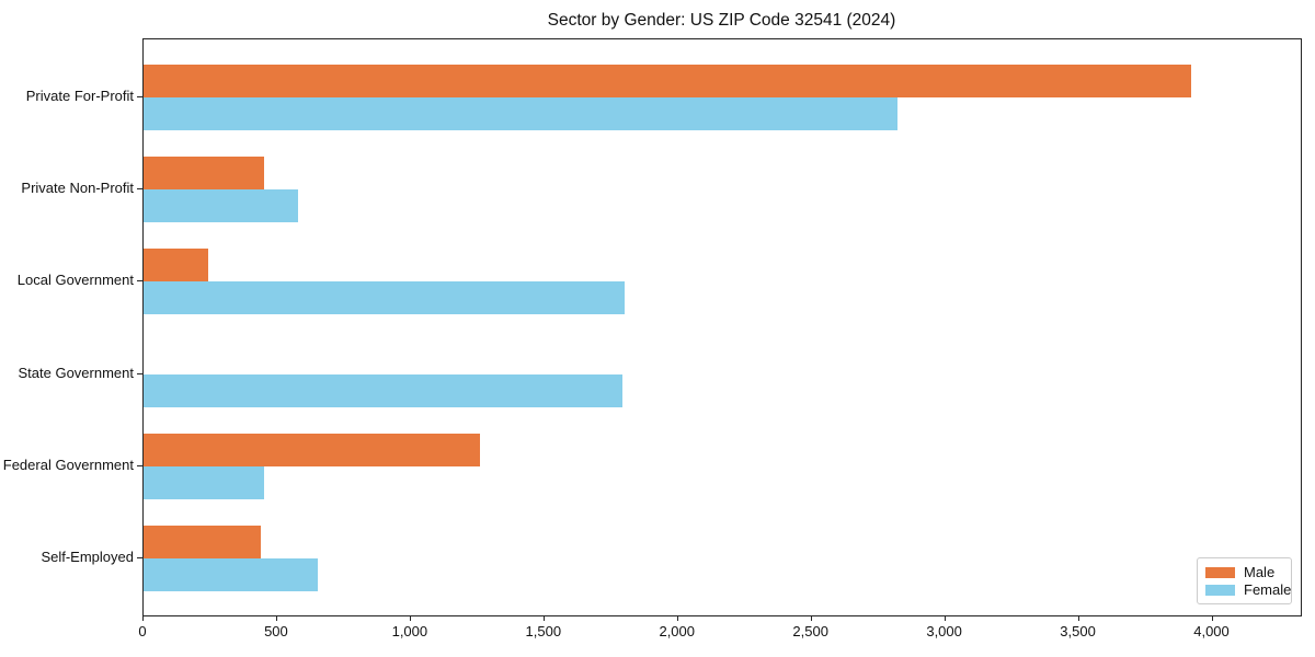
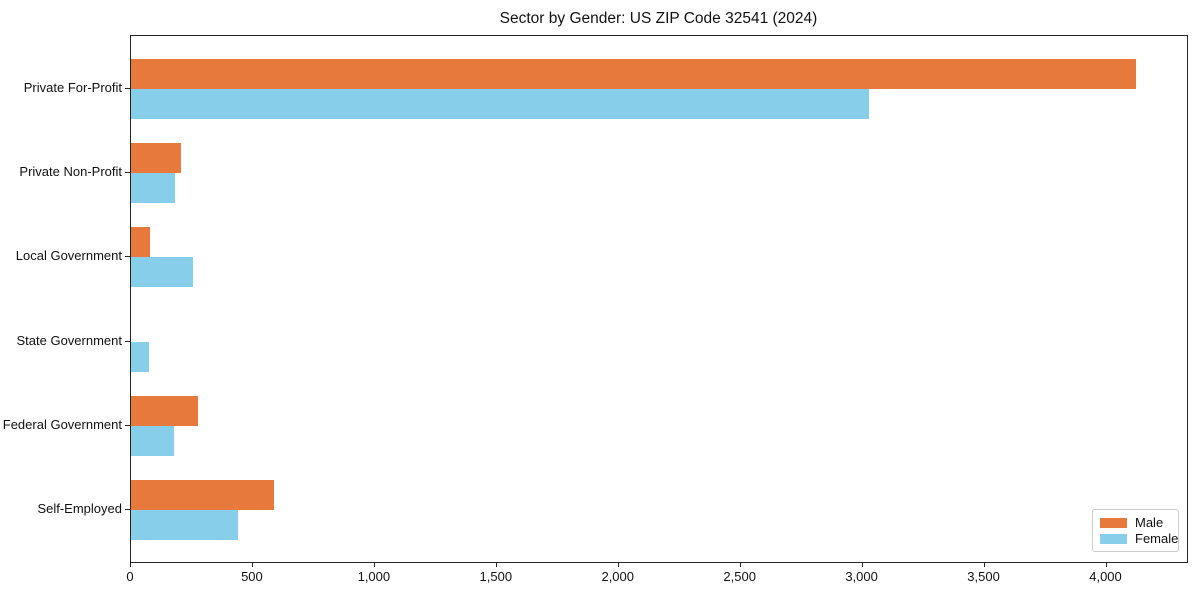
Male/Private For-Profit: 3920 -> 4120
Female/Private For-Profit: 2820 -> 3020
Male/Private Non-Profit: 450 -> 200
Female/Private Non-Profit: 580 -> 180
Male/Local Government: 240 -> 80
Female/Local Government: 1800 -> 260
Female/State Government: 1790 -> 70
Male/Federal Government: 1260 -> 280
Female/Federal Government: 450 -> 180
Male/Self-Employed: 440 -> 580
Female/Self-Employed: 650 -> 440
